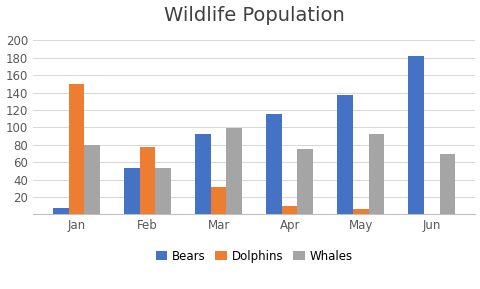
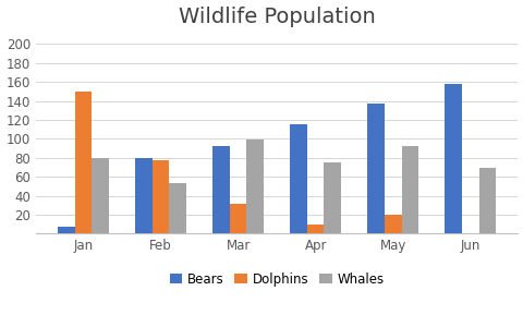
Bears/Feb: 53 -> 80
Dolphins/May: 6 -> 20
Bears/Jun: 182 -> 158
